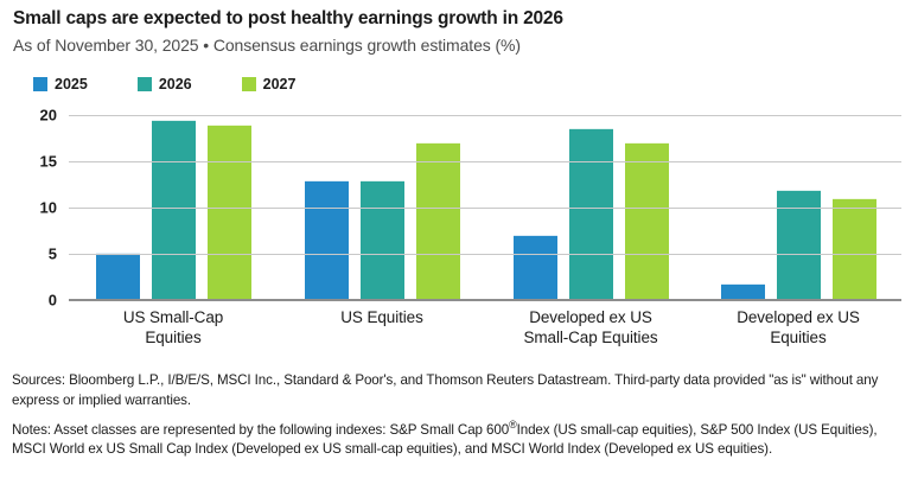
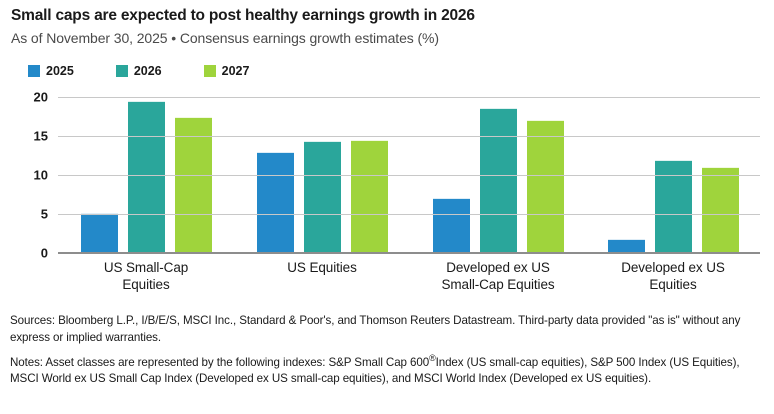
2027/US Small-Cap Equities: 19 -> 17
2026/US Equities: 13 -> 14
2027/US Equities: 17 -> 14
